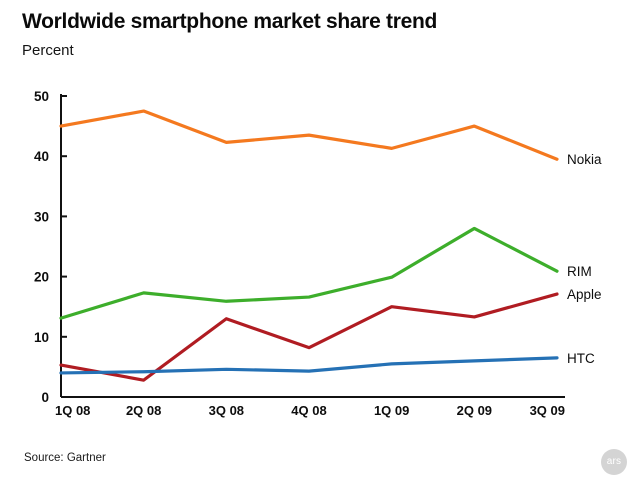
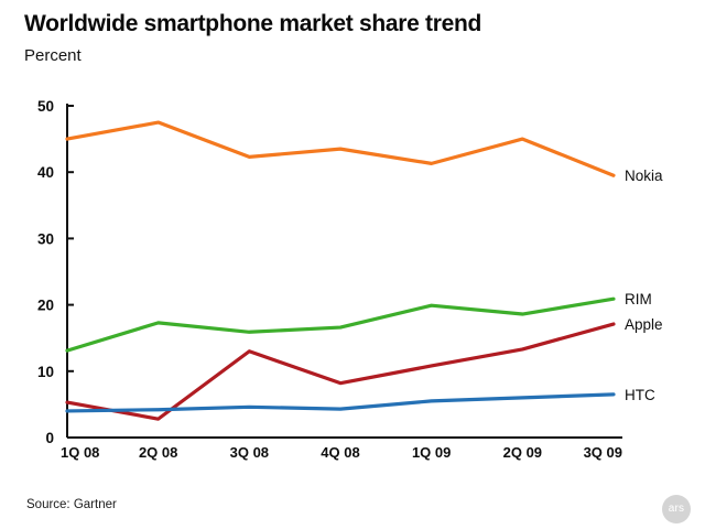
Apple/1Q 09: 15 -> 11
RIM/2Q 09: 28 -> 19
